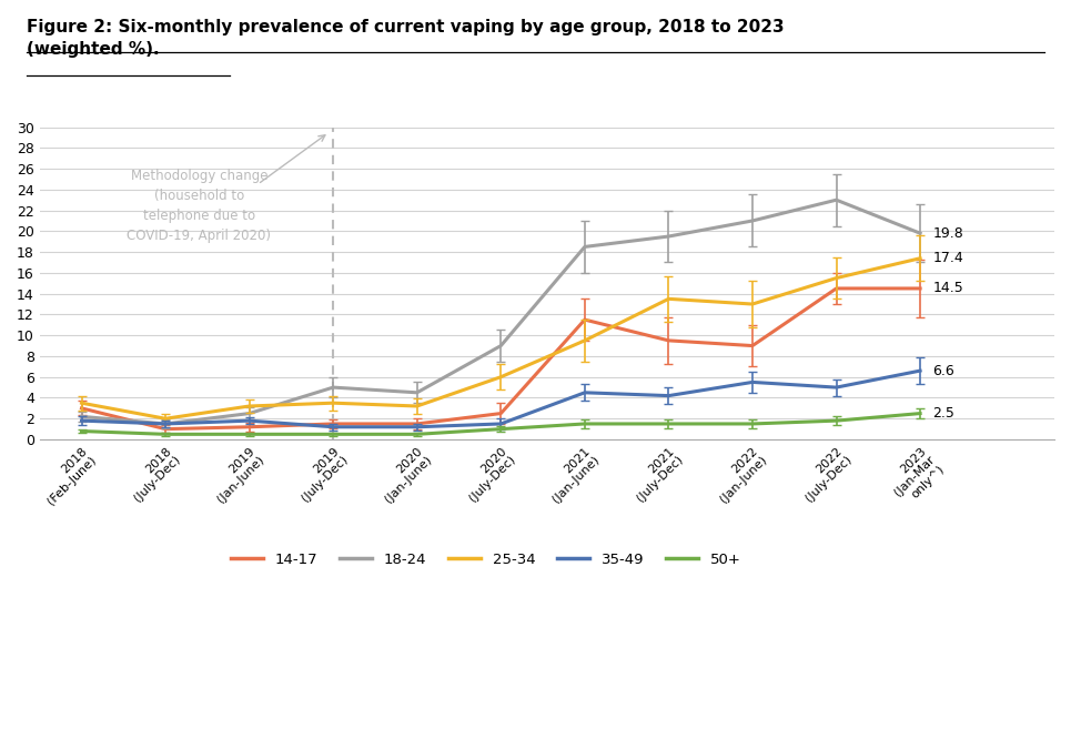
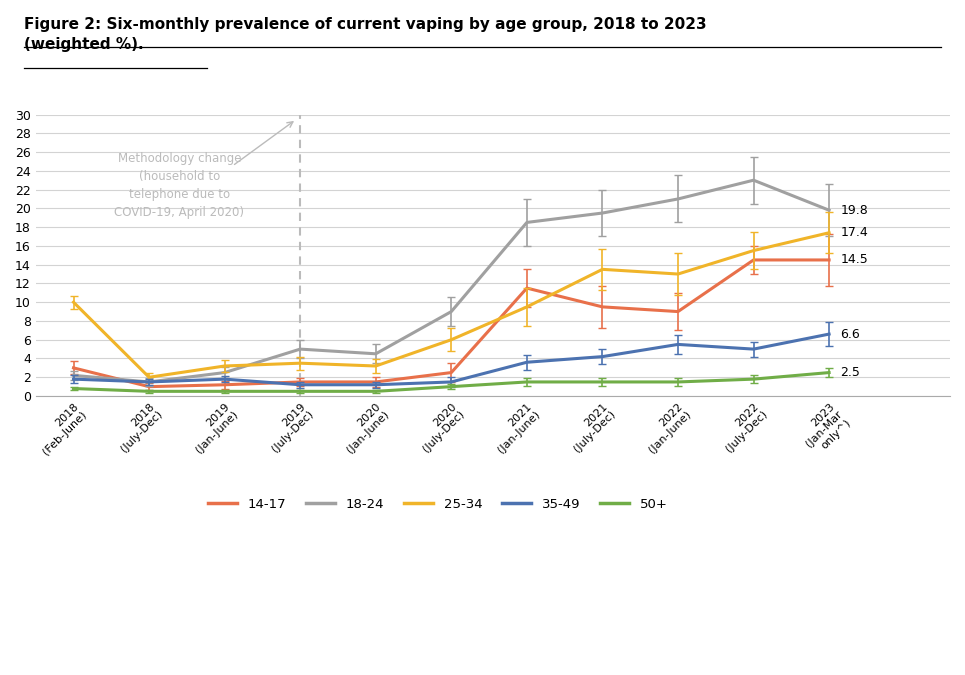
25-34/2018 (Feb-June): 3.5 -> 10.0
35-49/2021 (Jan-June): 4.5 -> 3.6
